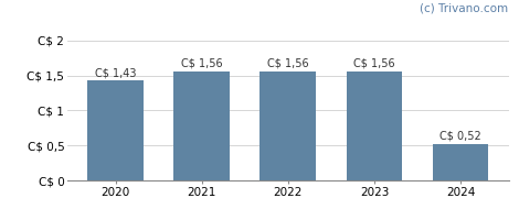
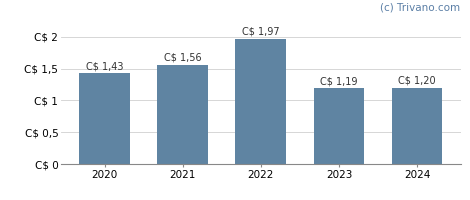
2022: 1,56 -> 1,97
2023: 1,56 -> 1,19
2024: 0,52 -> 1,20
